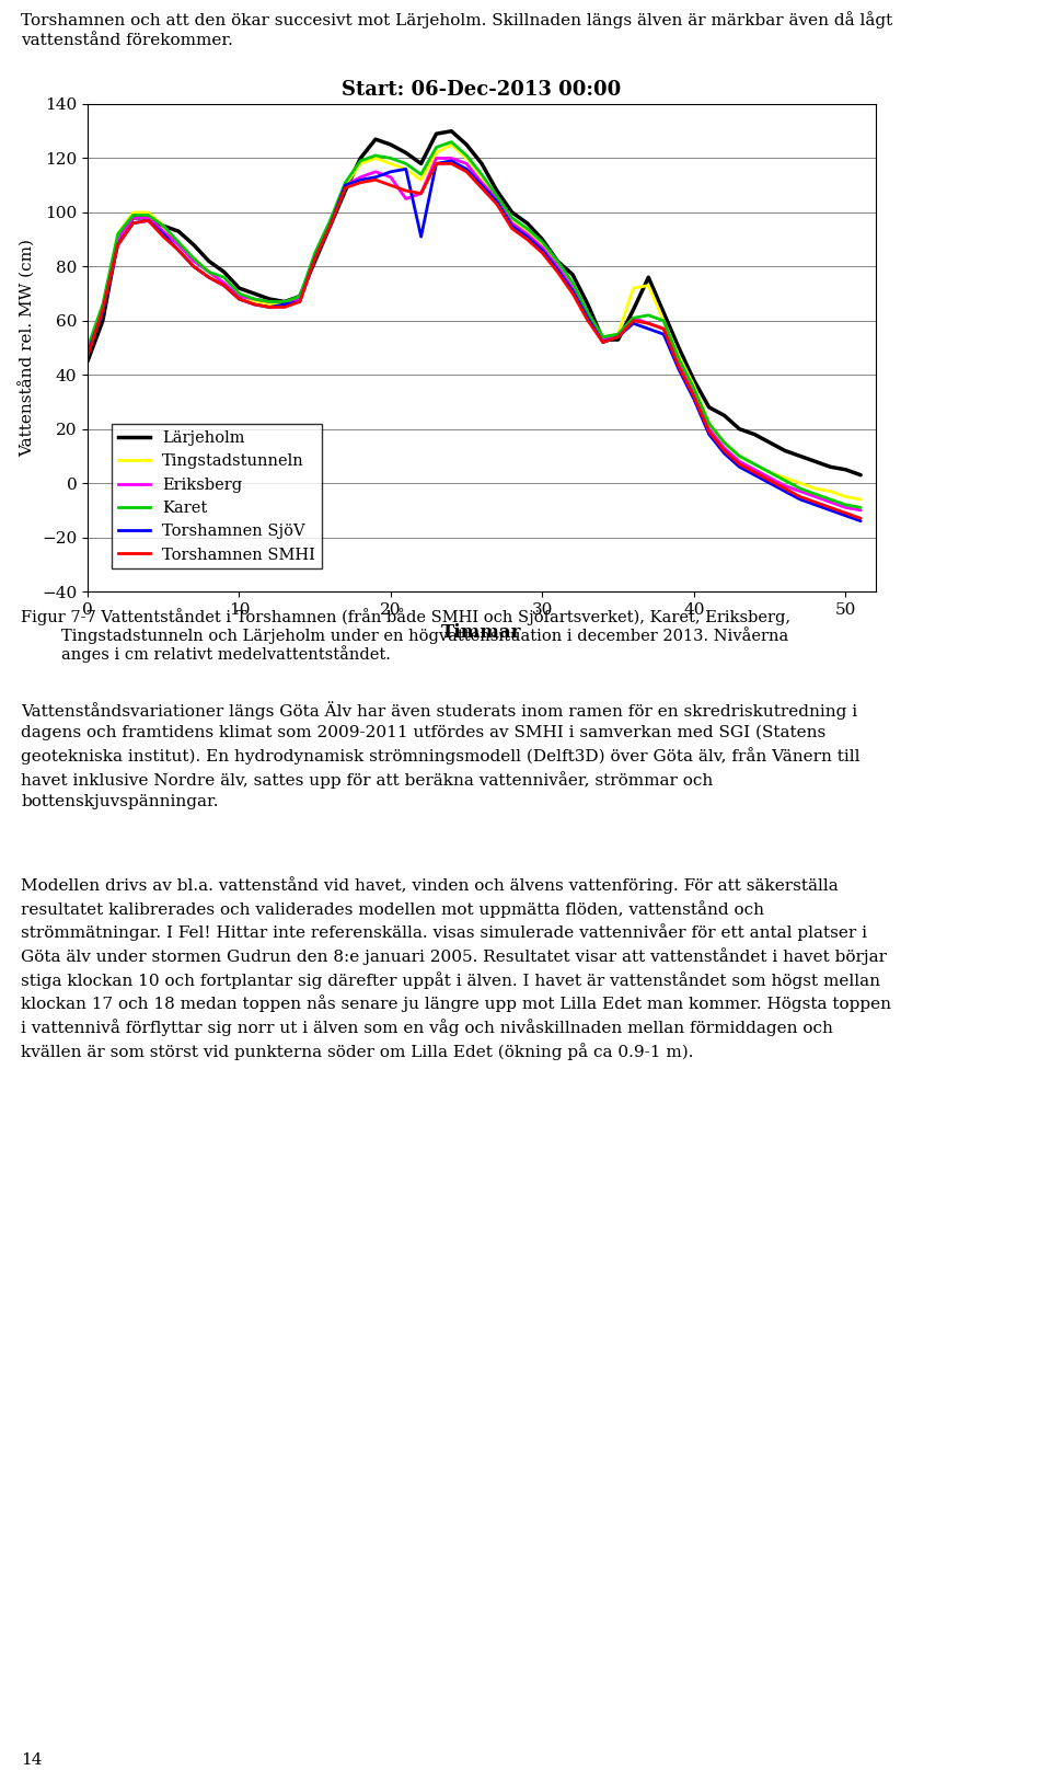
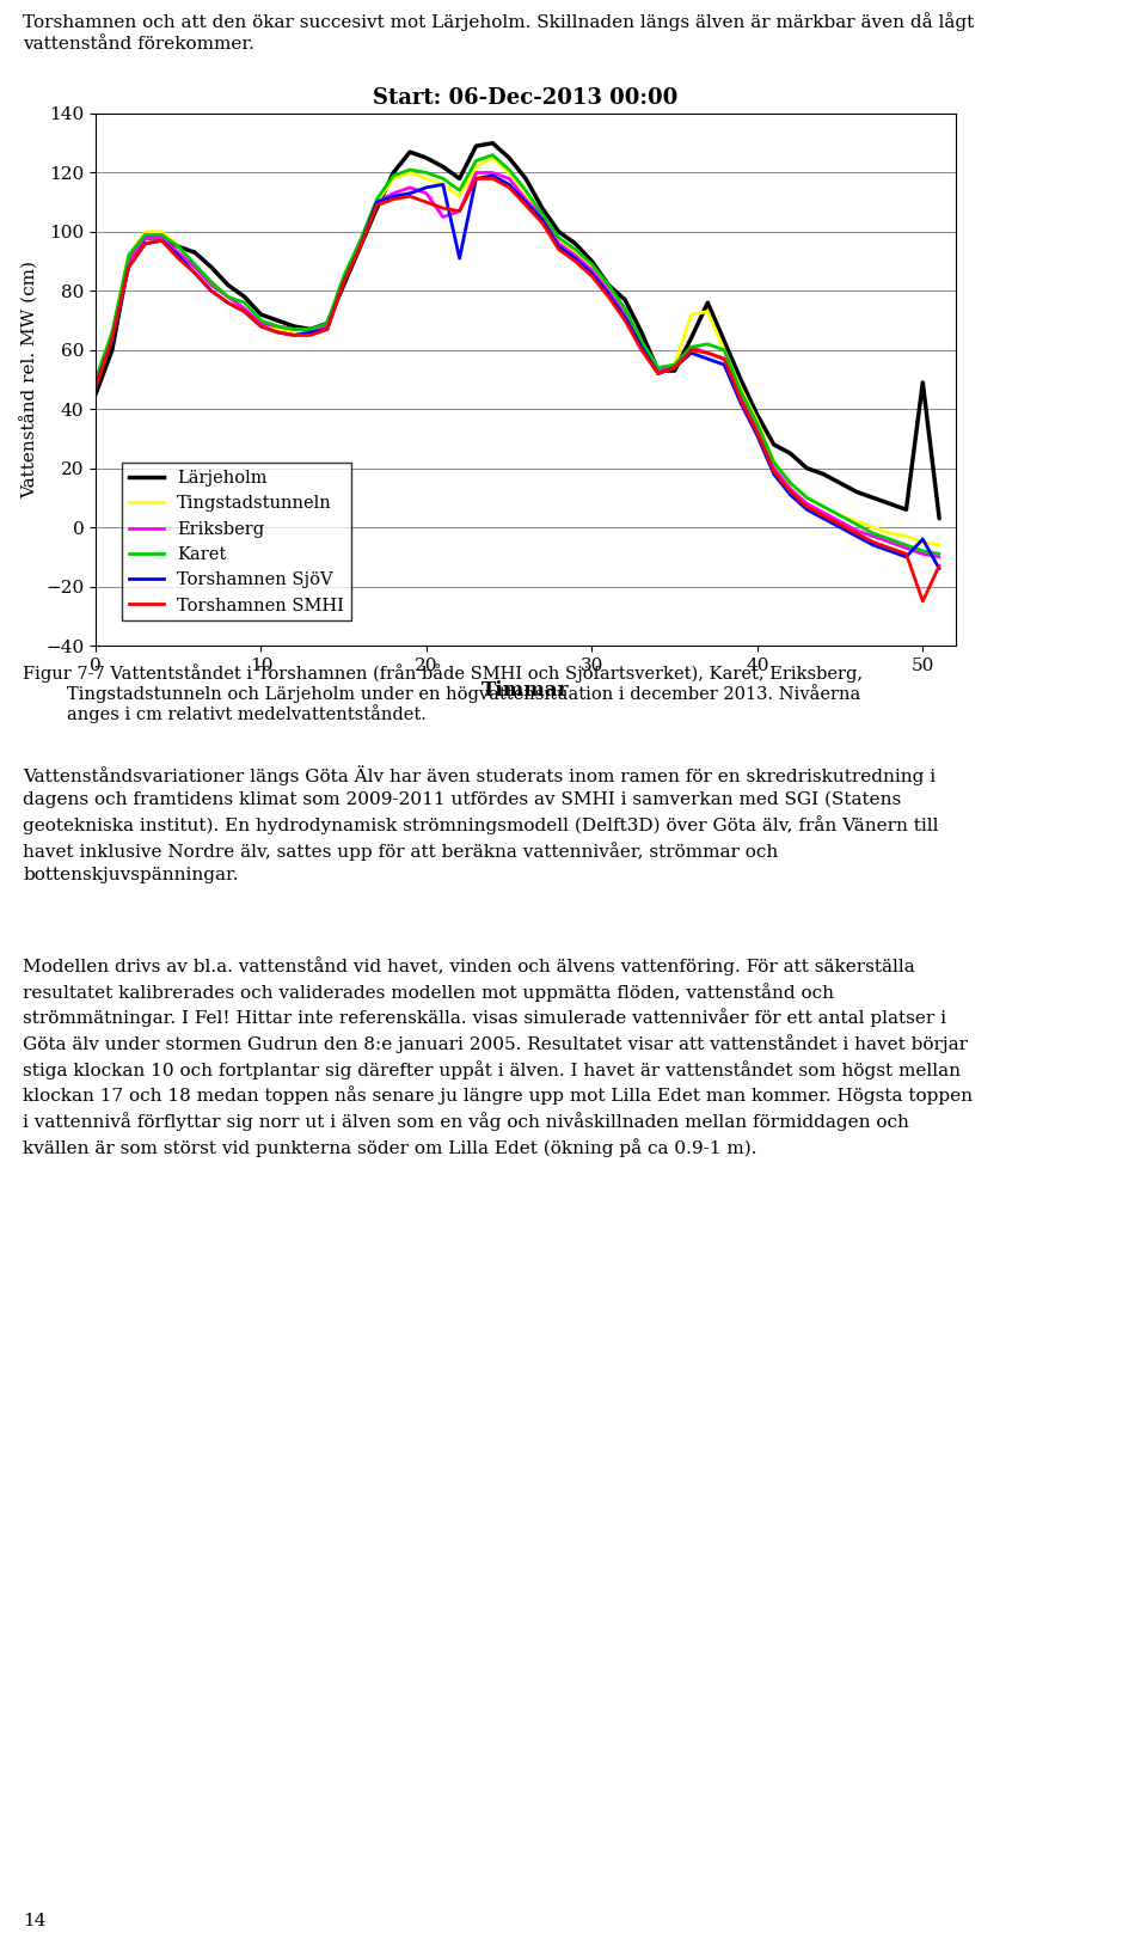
Lärjeholm/50: 5 -> 49
Torshamnen SjöV/50: -12 -> -4
Torshamnen SMHI/50: -11 -> -25
